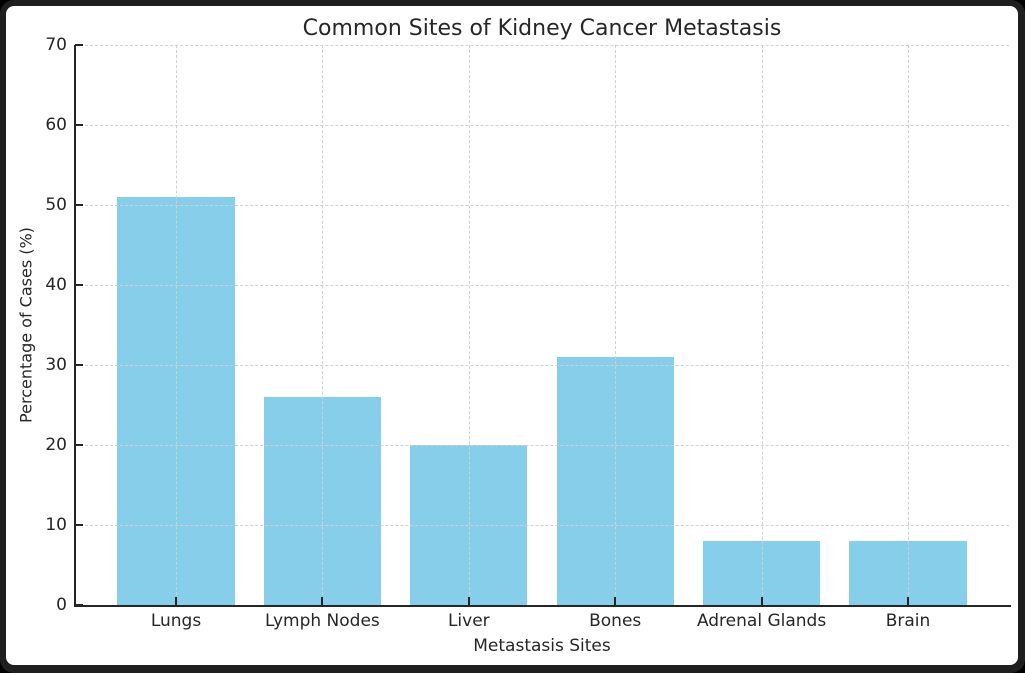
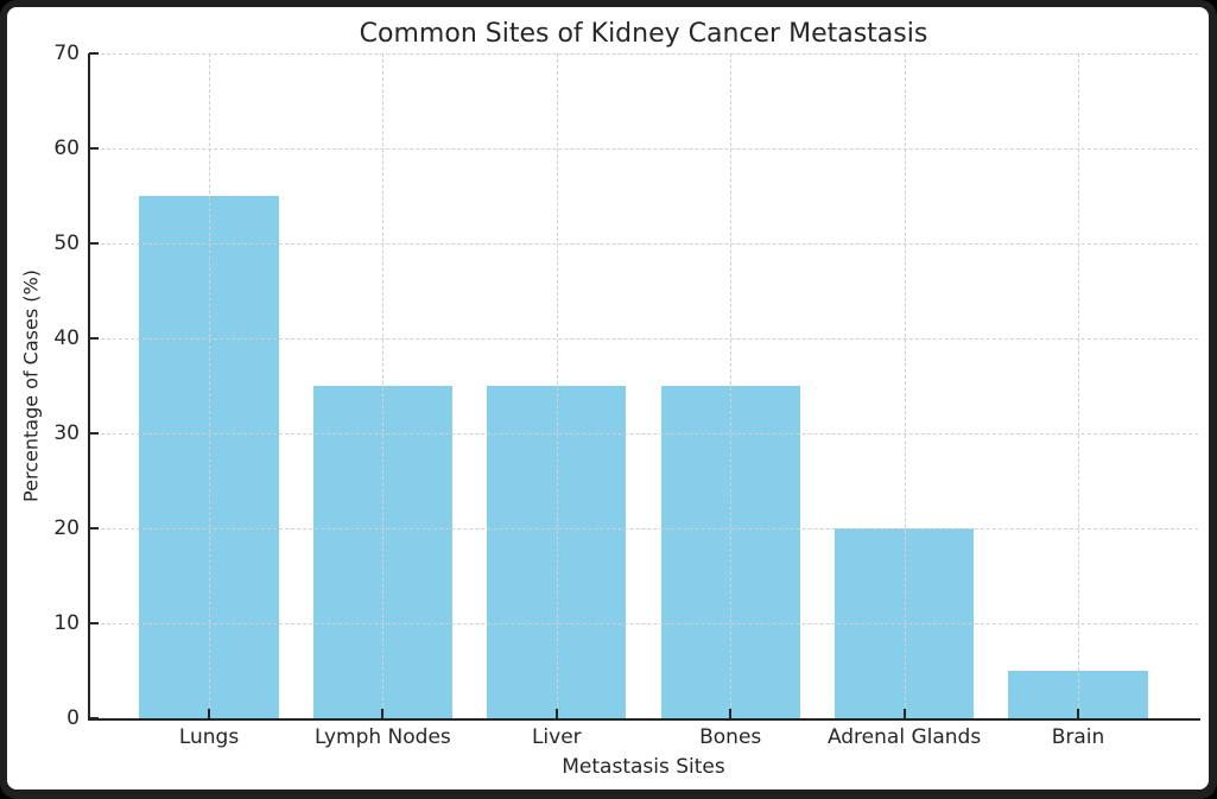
Lungs: 51 -> 55
Lymph Nodes: 26 -> 35
Liver: 20 -> 35
Bones: 31 -> 35
Adrenal Glands: 8 -> 20
Brain: 8 -> 5
